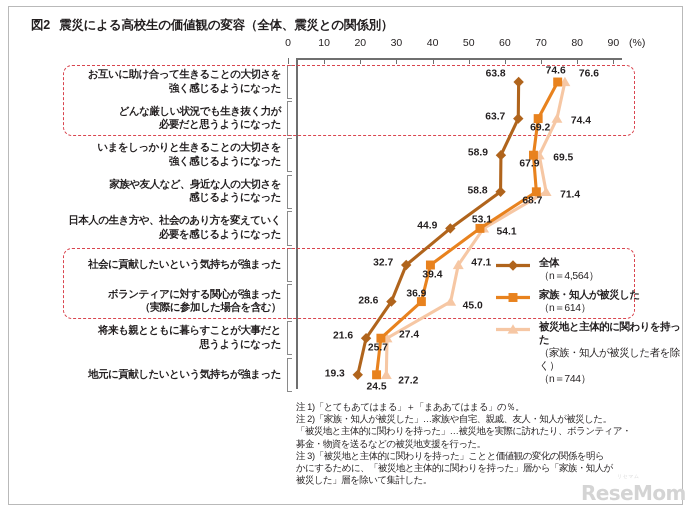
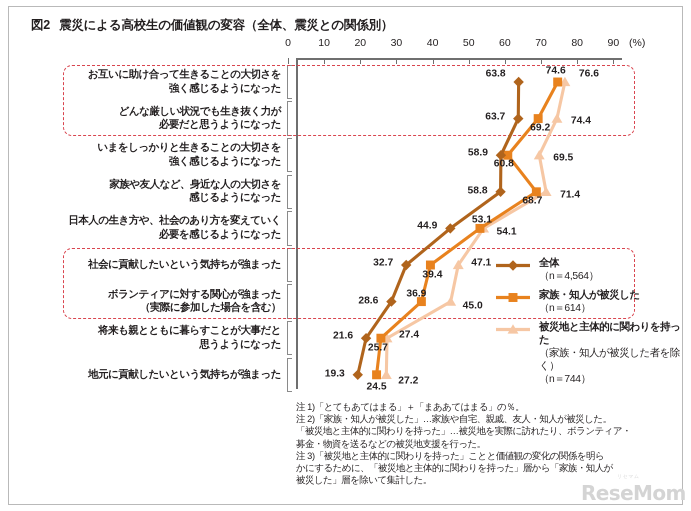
家族・知人が被災した（n＝614）/いまをしっかりと生きることの大切さを強く感じるようになった: 67.9 -> 60.8
